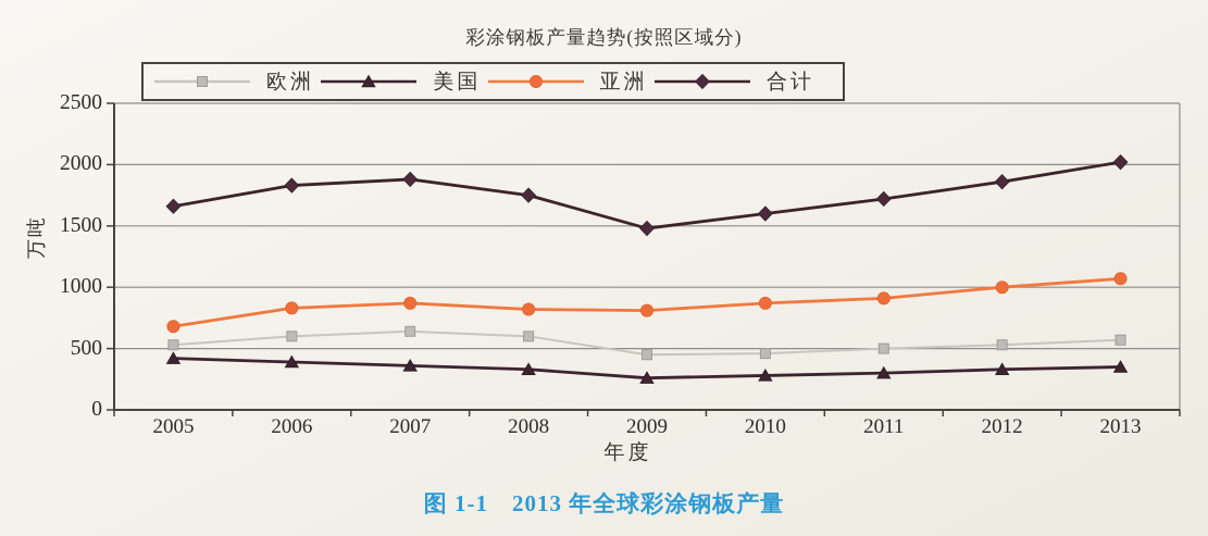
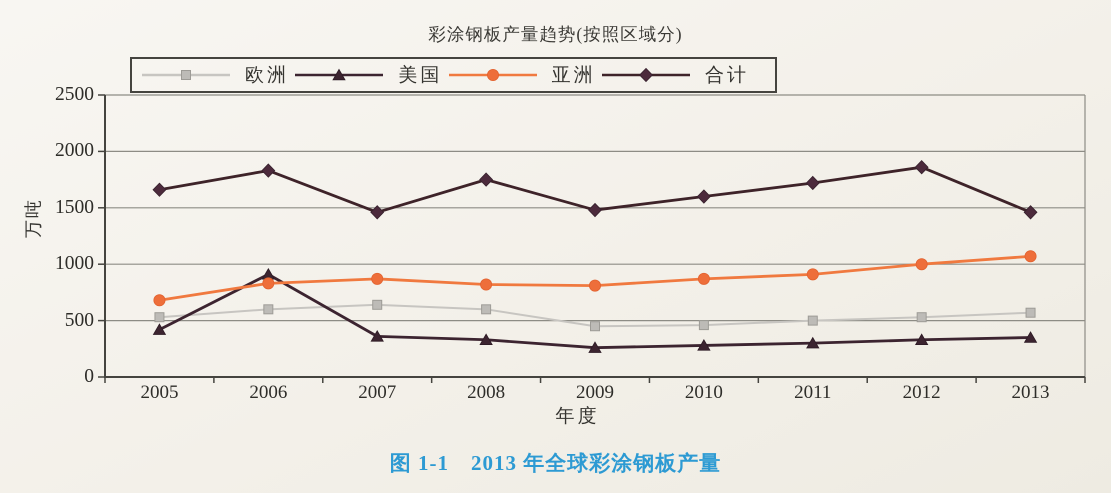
美国/2006: 390 -> 910
合计/2007: 1880 -> 1460
合计/2013: 2020 -> 1460
